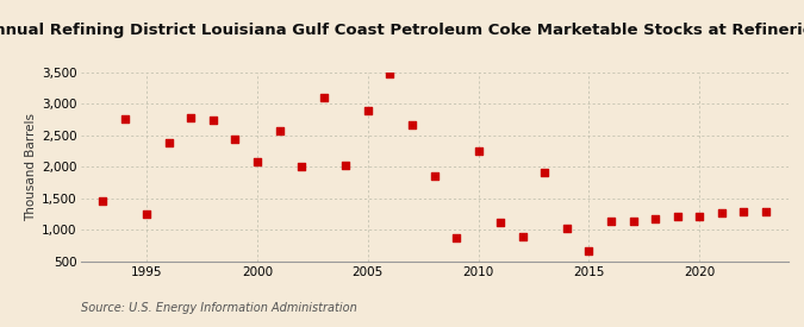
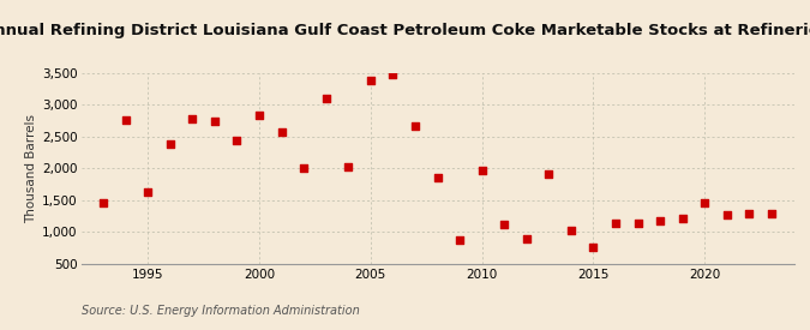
1995: 1,260 -> 1,620
2000: 2,080 -> 2,840
2005: 2,880 -> 3,380
2010: 2,240 -> 1,960
2015: 660 -> 760
2020: 1,220 -> 1,460
